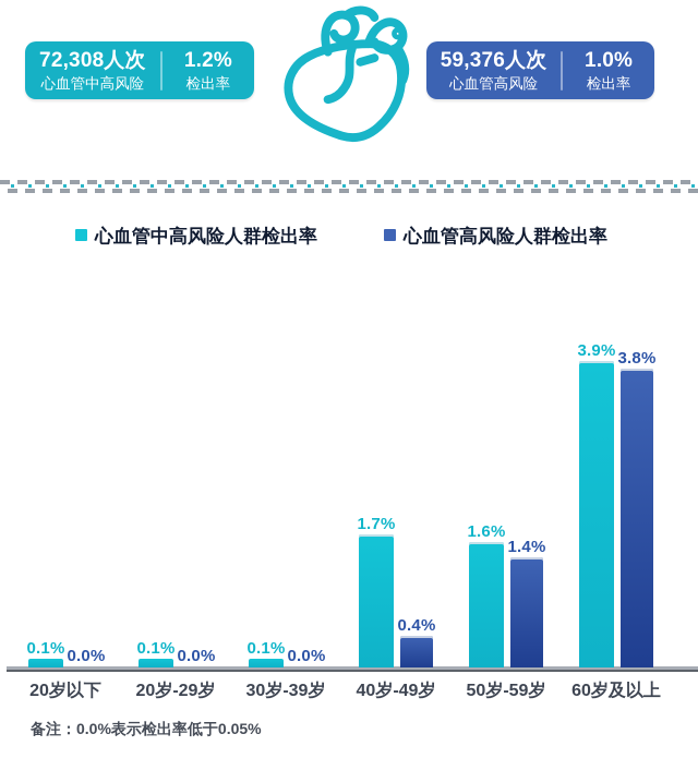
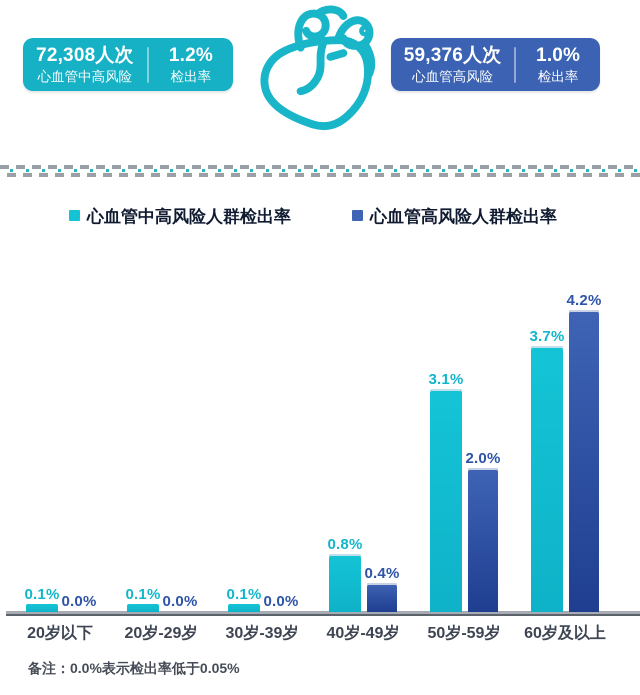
心血管中高风险人群检出率/40岁-49岁: 1.7% -> 0.8%
心血管中高风险人群检出率/50岁-59岁: 1.6% -> 3.1%
心血管高风险人群检出率/50岁-59岁: 1.4% -> 2.0%
心血管中高风险人群检出率/60岁及以上: 3.9% -> 3.7%
心血管高风险人群检出率/60岁及以上: 3.8% -> 4.2%
